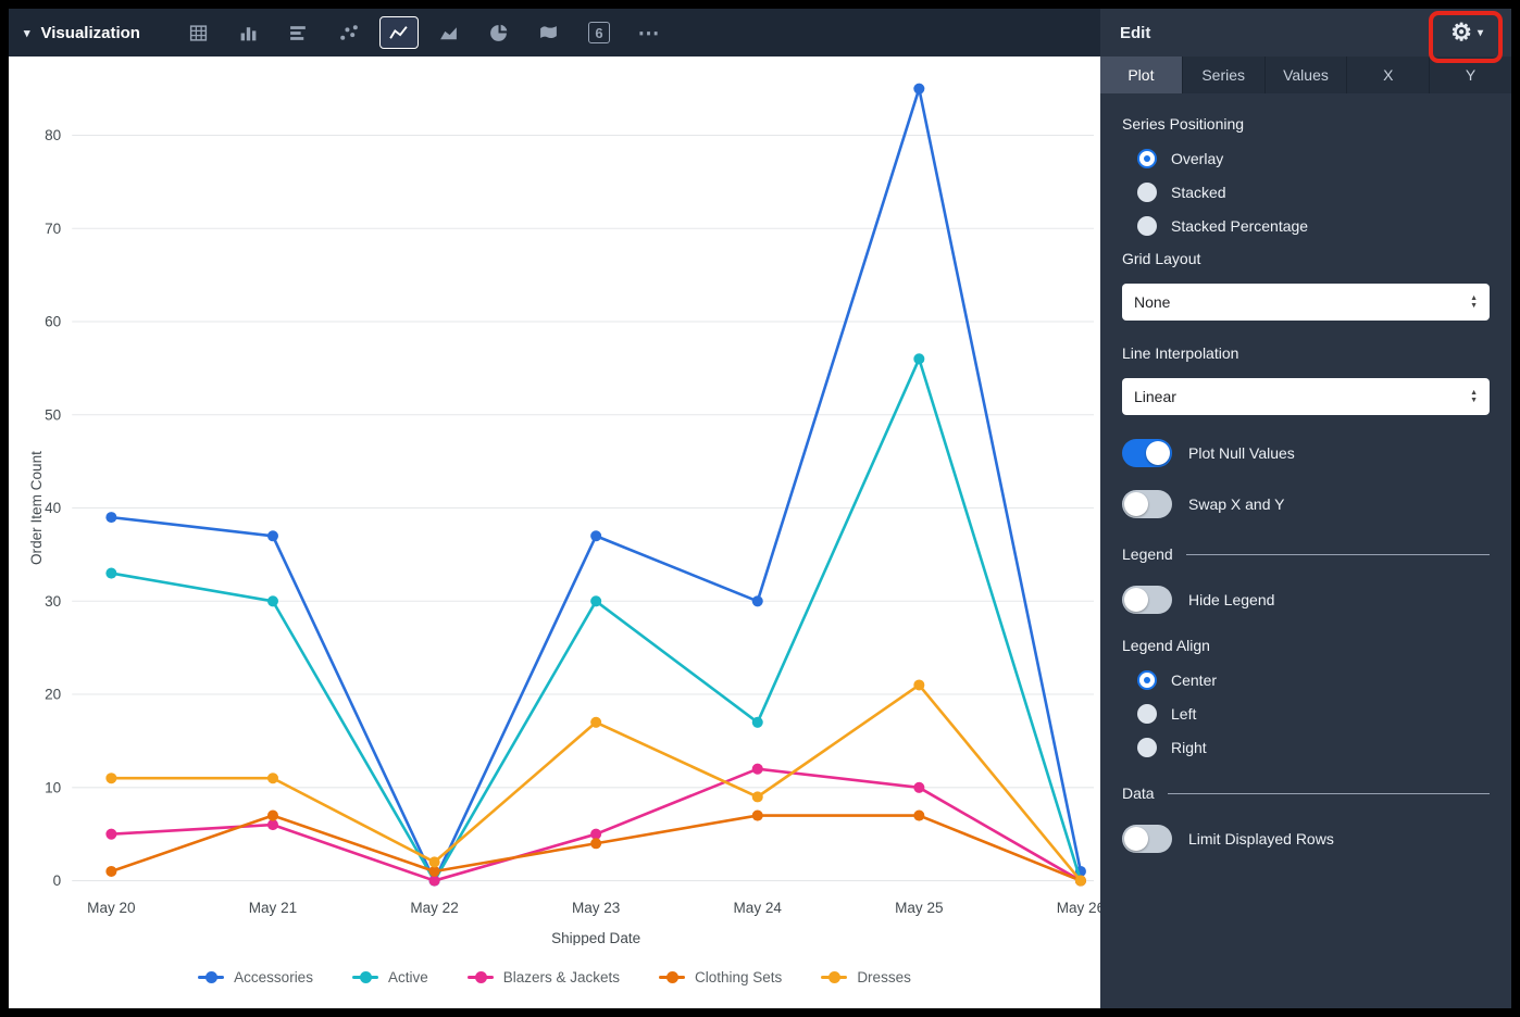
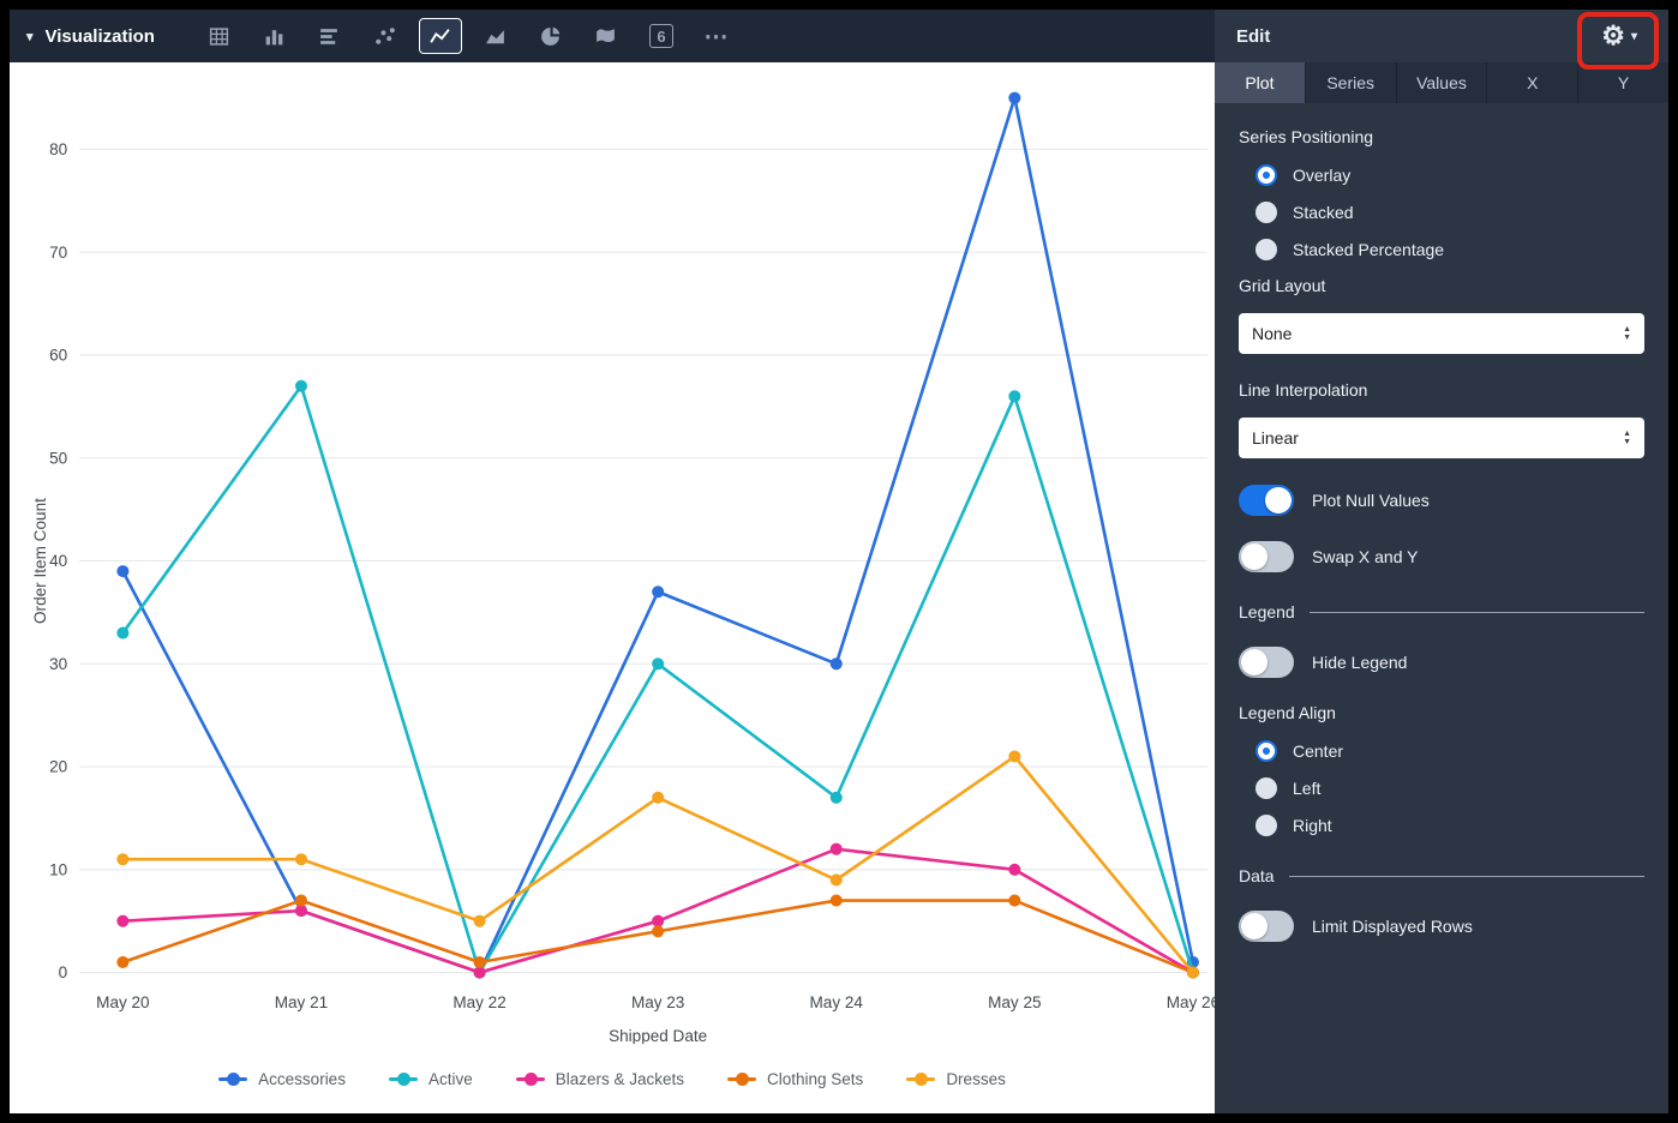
Accessories/May 21: 37 -> 6
Active/May 21: 30 -> 57
Dresses/May 22: 2 -> 5
